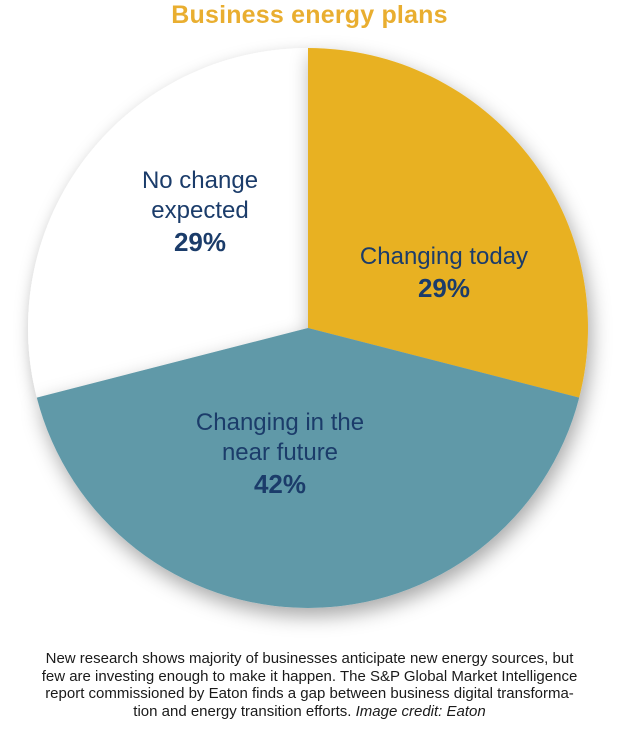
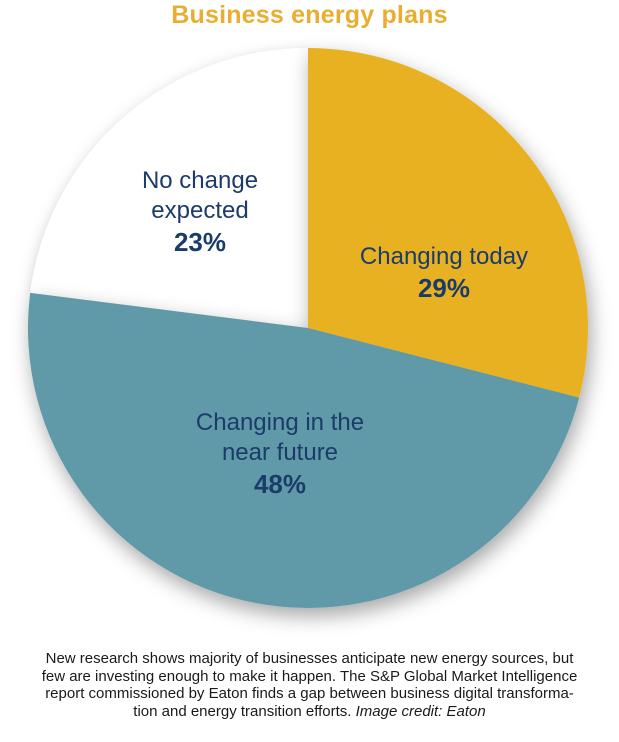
Changing in the near future: 42% -> 48%
No change expected: 29% -> 23%
